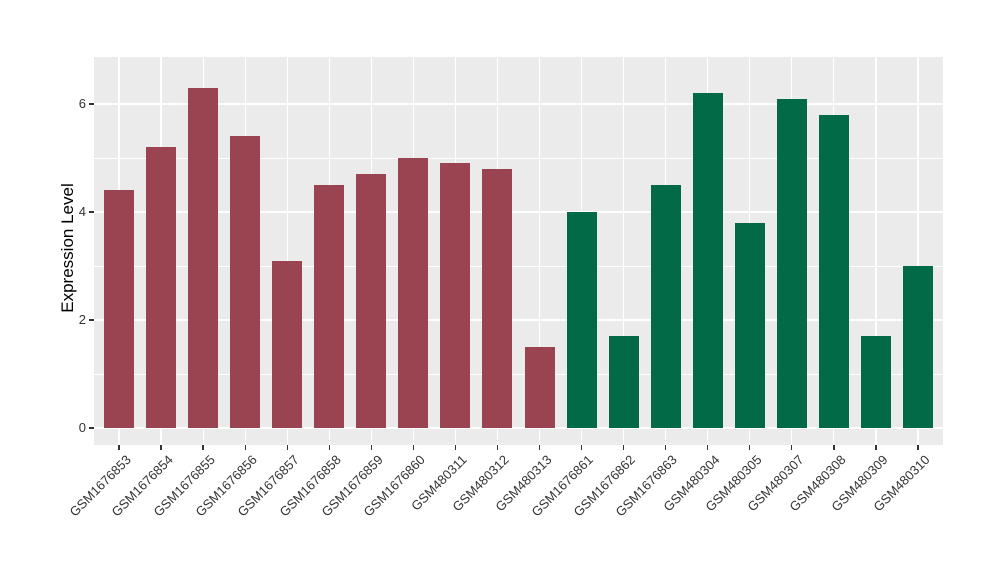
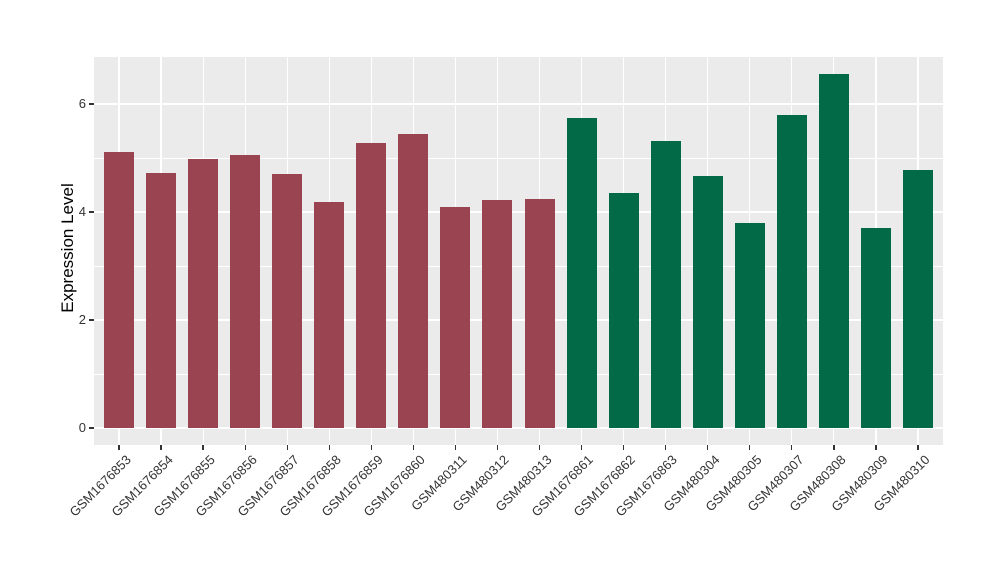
GSM1676853: 4.4 -> 5.1
GSM1676854: 5.2 -> 4.7
GSM1676855: 6.3 -> 5.0
GSM1676856: 5.4 -> 5.1
GSM1676857: 3.1 -> 4.7
GSM1676858: 4.5 -> 4.2
GSM1676859: 4.7 -> 5.3
GSM1676860: 5.0 -> 5.4
GSM480311: 4.9 -> 4.1
GSM480312: 4.8 -> 4.2
GSM480313: 1.5 -> 4.2
GSM1676861: 4.0 -> 5.8
GSM1676862: 1.7 -> 4.3
GSM1676863: 4.5 -> 5.3
GSM480304: 6.2 -> 4.7
GSM480307: 6.1 -> 5.8
GSM480308: 5.8 -> 6.6
GSM480309: 1.7 -> 3.7
GSM480310: 3.0 -> 4.8
